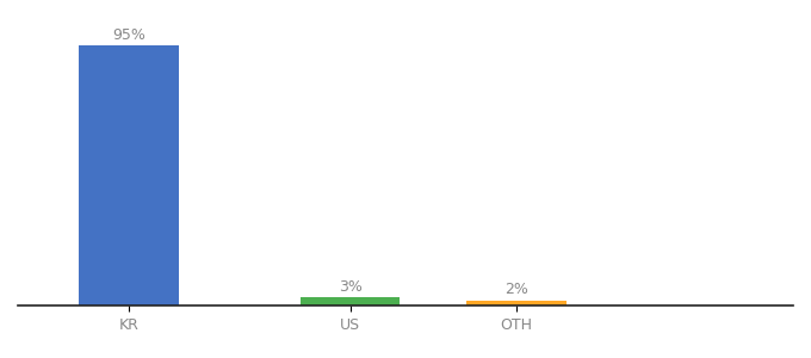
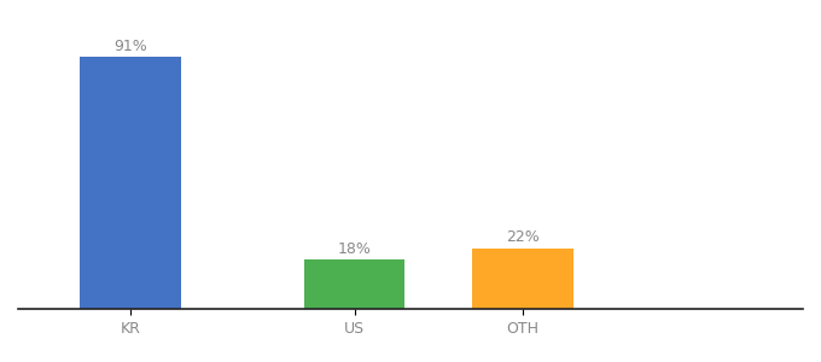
KR: 95% -> 91%
US: 3% -> 18%
OTH: 2% -> 22%
